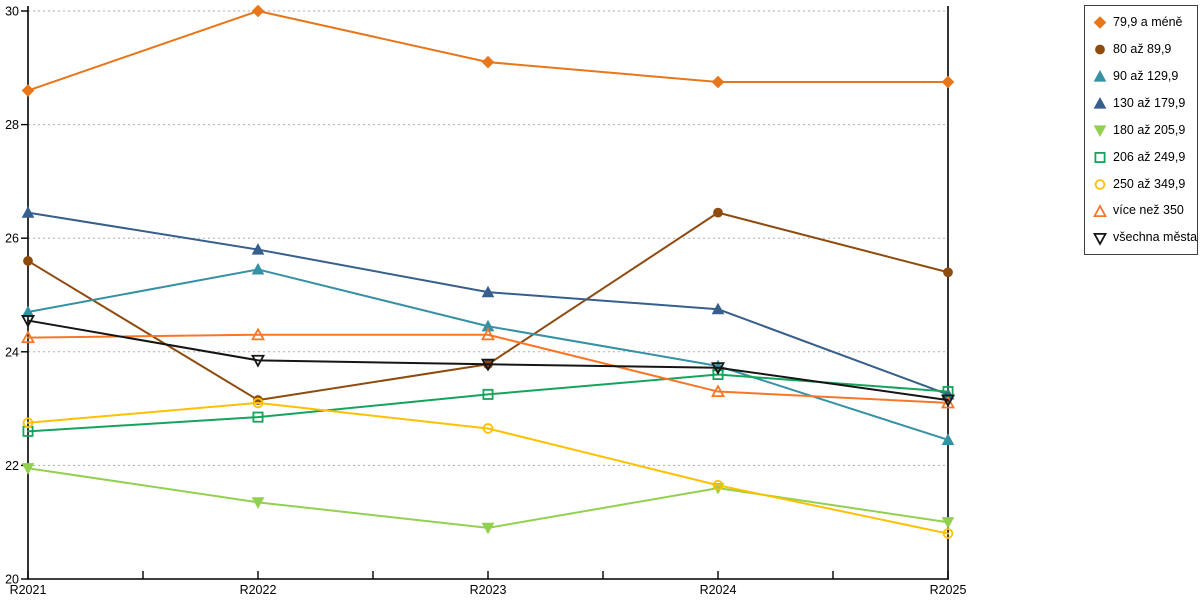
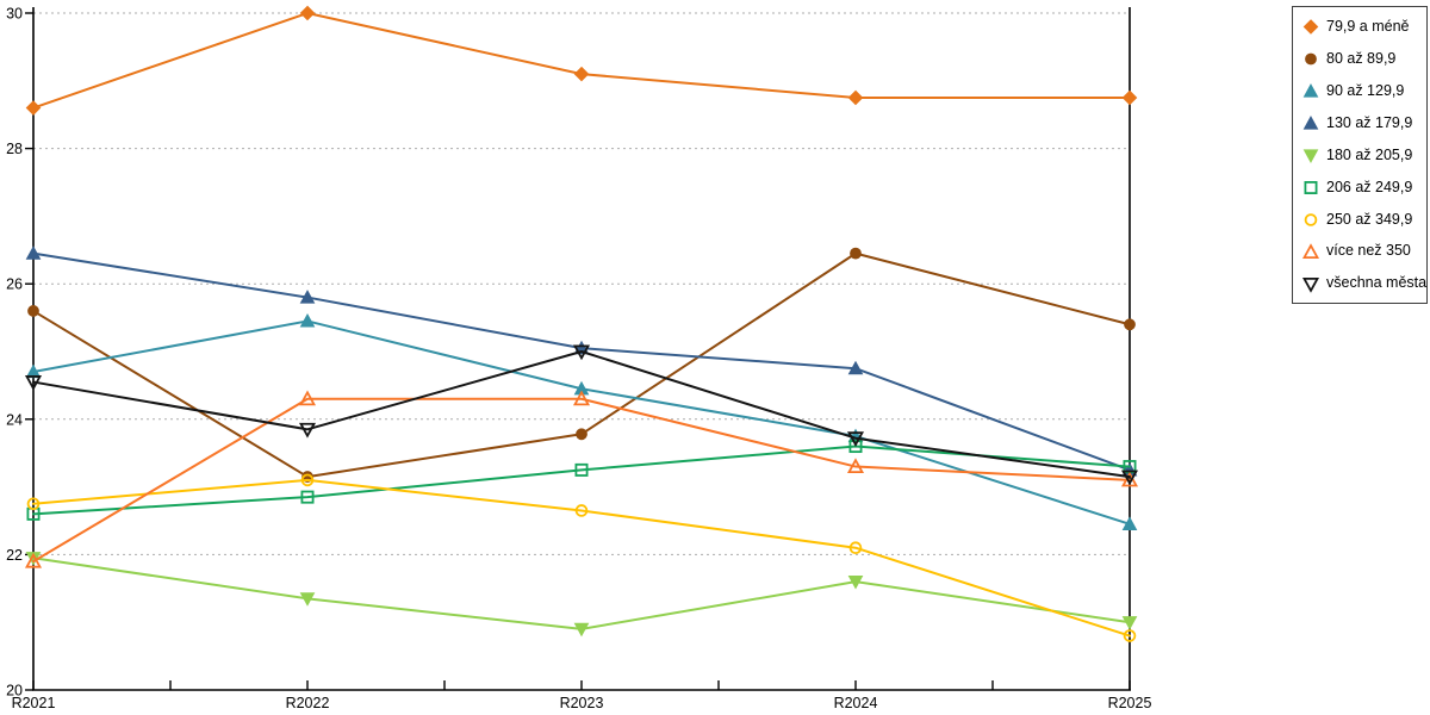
více než 350/R2021: 24.2 -> 21.9
všechna města/R2023: 23.8 -> 25.0
250 až 349,9/R2024: 21.6 -> 22.1
